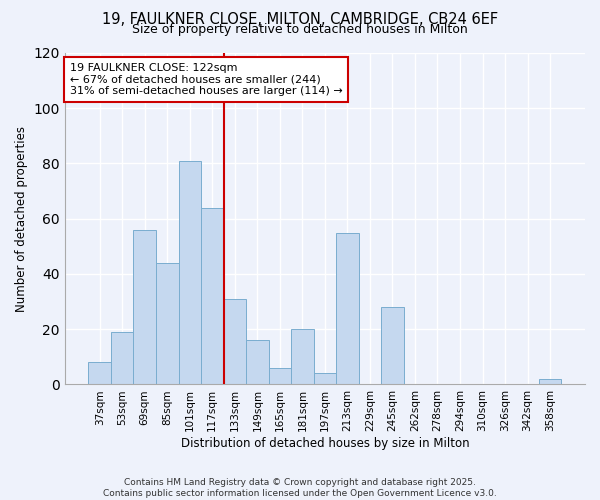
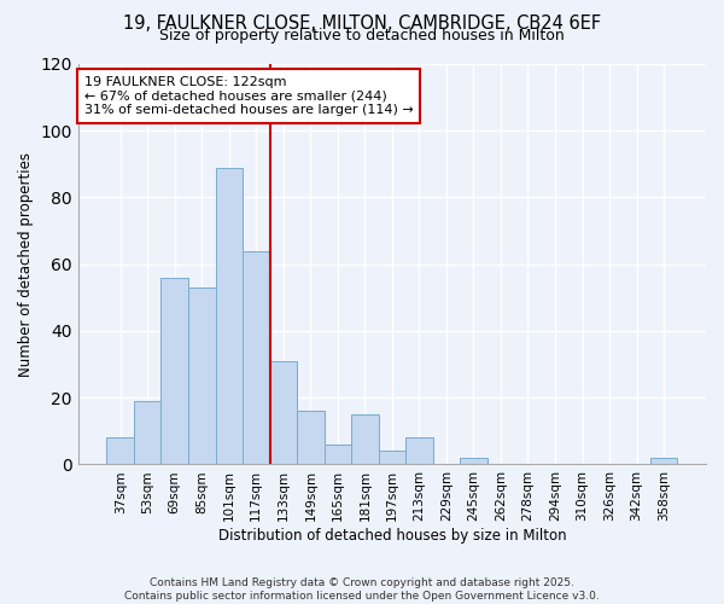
85sqm: 44 -> 53
101sqm: 81 -> 89
181sqm: 20 -> 15
213sqm: 55 -> 8
245sqm: 28 -> 2
